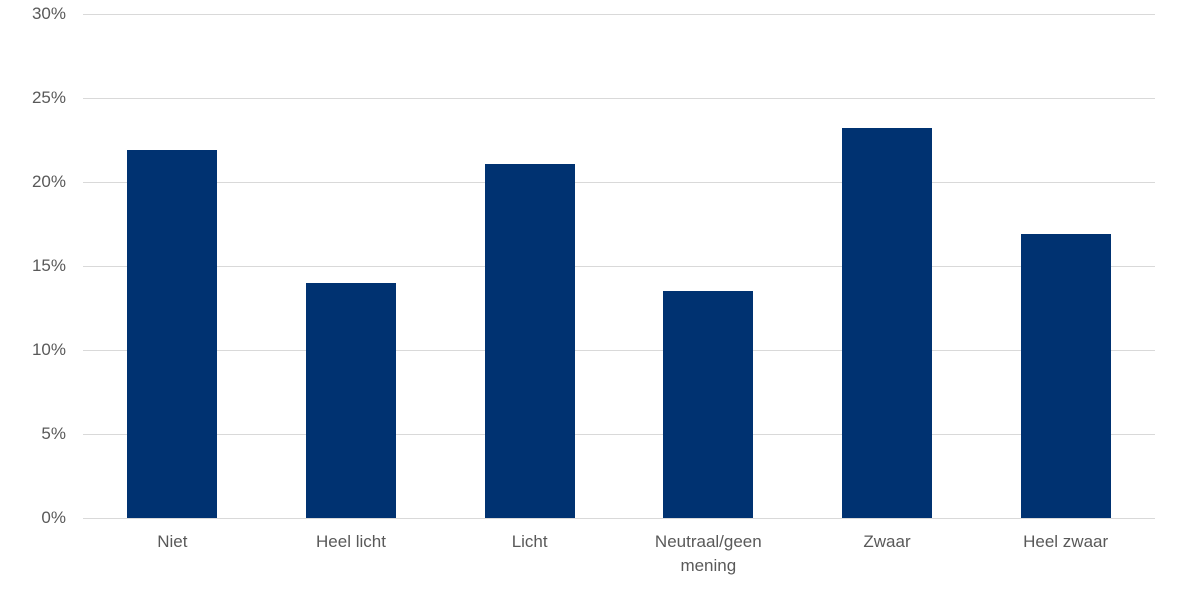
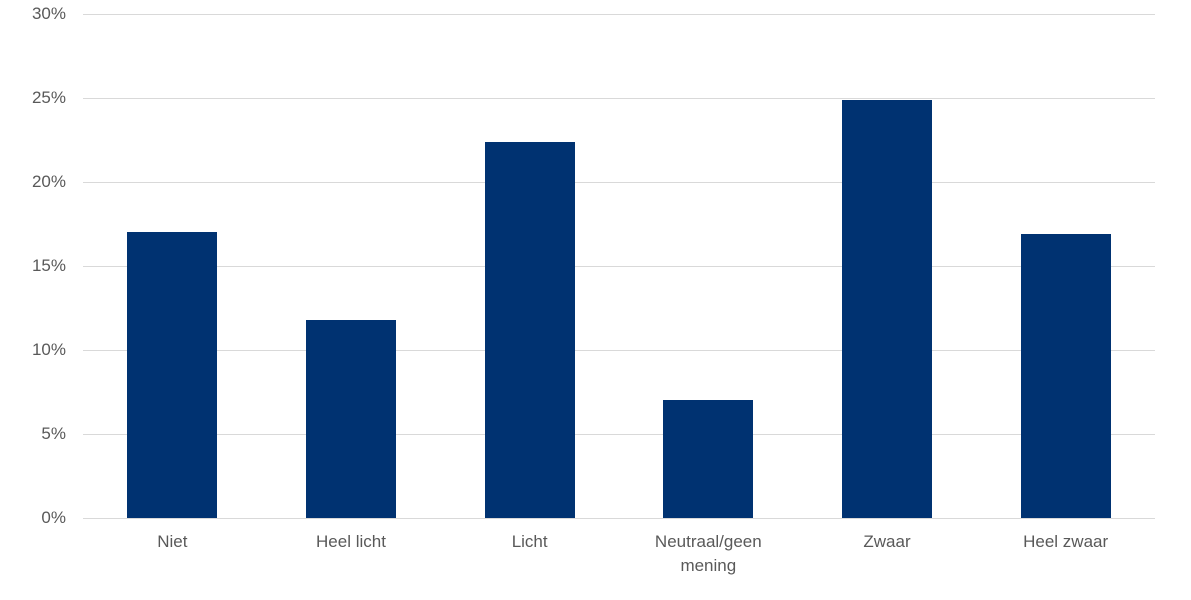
Niet: 21.9% -> 17.0%
Heel licht: 14.0% -> 11.8%
Licht: 21.1% -> 22.4%
Neutraal/geen mening: 13.5% -> 7.0%
Zwaar: 23.2% -> 24.9%
